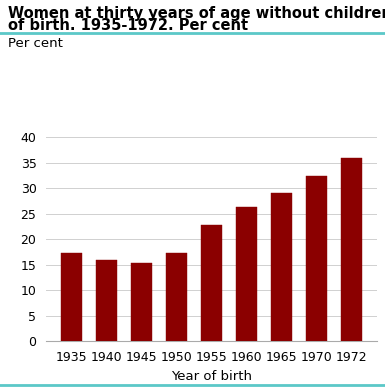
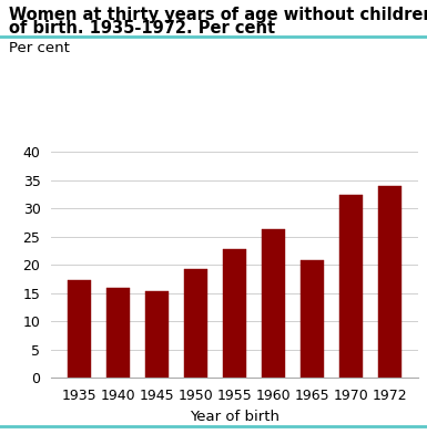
1950: 17.2 -> 19.2
1965: 29.0 -> 20.8
1972: 36.0 -> 34.0
